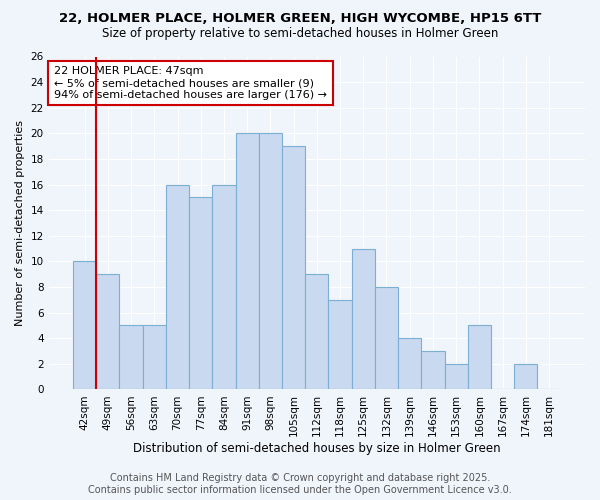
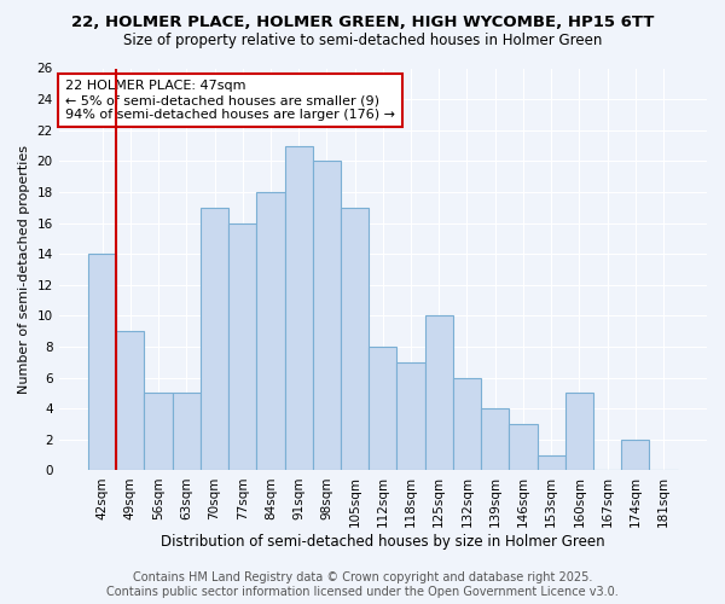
42sqm: 10 -> 14
70sqm: 16 -> 17
77sqm: 15 -> 16
84sqm: 16 -> 18
91sqm: 20 -> 21
105sqm: 19 -> 17
112sqm: 9 -> 8
125sqm: 11 -> 10
132sqm: 8 -> 6
153sqm: 2 -> 1
